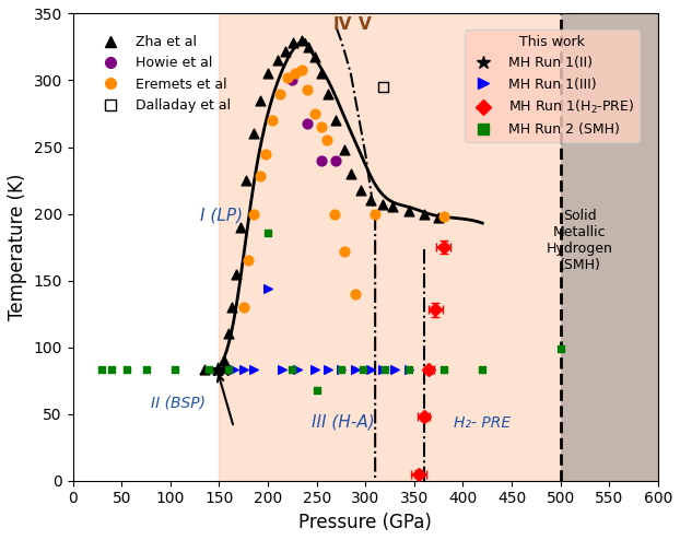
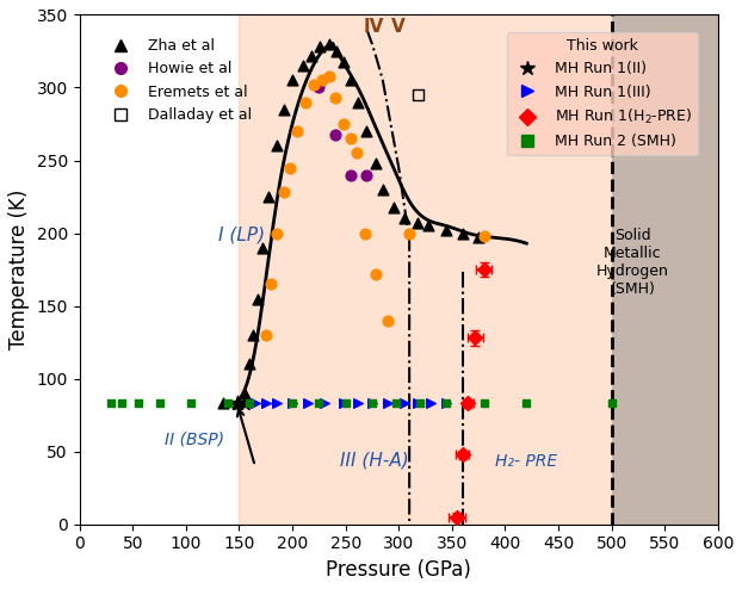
MH Run 1(III)/200: 144 -> 83
MH Run 2 (SMH)/200: 186 -> 83
MH Run 2 (SMH)/250: 68 -> 83
MH Run 2 (SMH)/500: 99 -> 83
